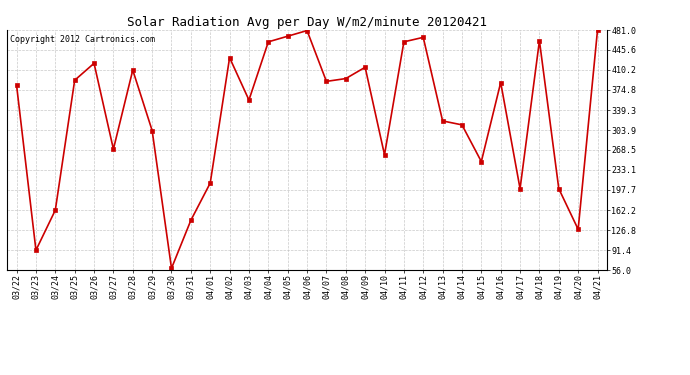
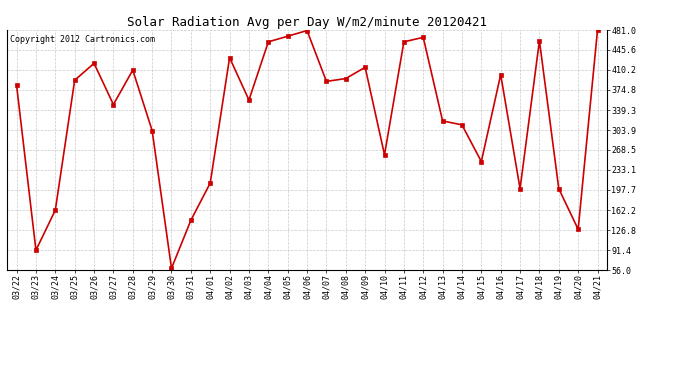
03/27: 270 -> 349
04/16: 388 -> 402
